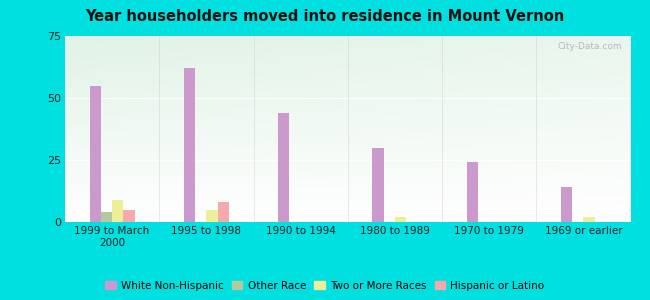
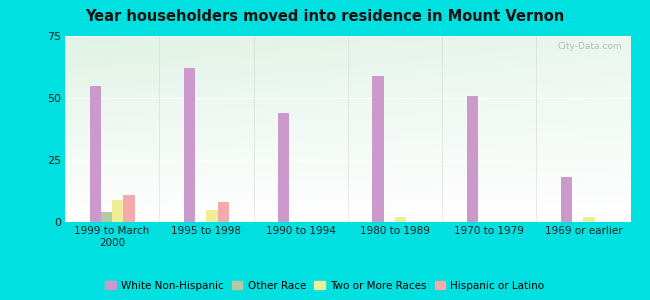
Hispanic or Latino/1999 to March 2000: 5 -> 11
White Non-Hispanic/1980 to 1989: 30 -> 59
White Non-Hispanic/1970 to 1979: 24 -> 51
White Non-Hispanic/1969 or earlier: 14 -> 18
